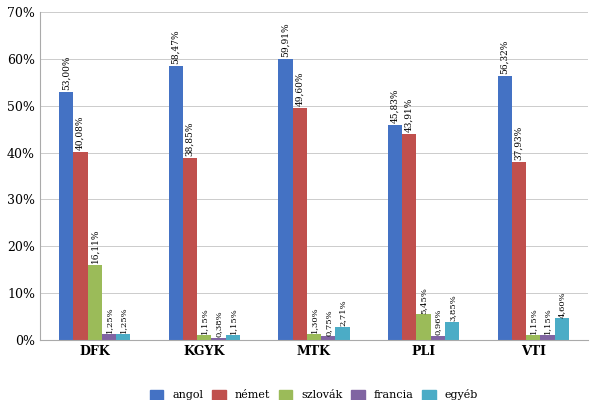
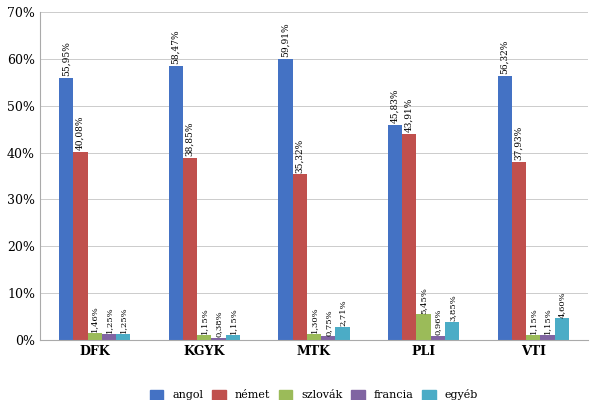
angol/DFK: 53,00% -> 55,95%
szlovák/DFK: 16,11% -> 1,46%
német/MTK: 49,60% -> 35,32%
